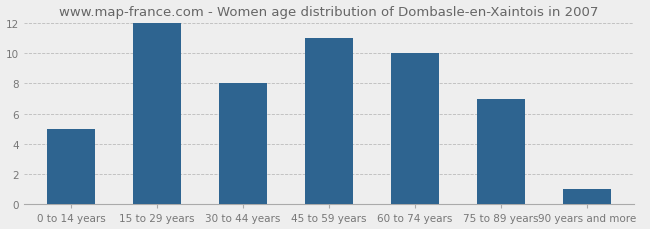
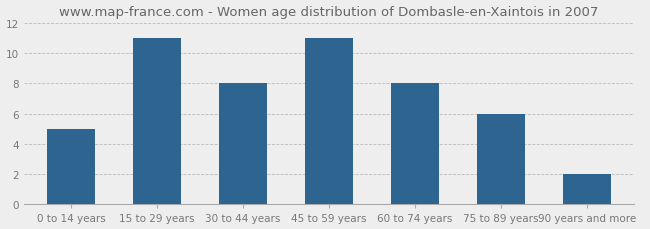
15 to 29 years: 12 -> 11
60 to 74 years: 10 -> 8
75 to 89 years: 7 -> 6
90 years and more: 1 -> 2
